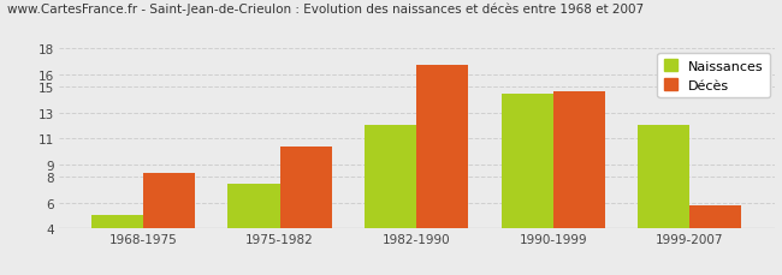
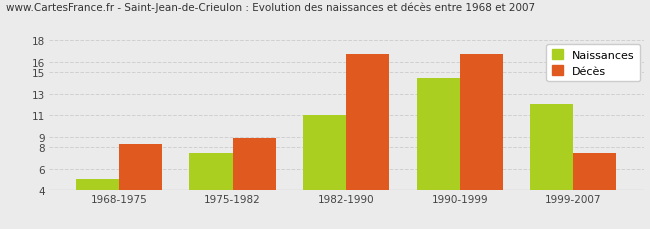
Décès/1975-1982: 10.4 -> 8.9
Naissances/1982-1990: 12.0 -> 11.0
Décès/1990-1999: 14.7 -> 16.7
Décès/1999-2007: 5.8 -> 7.5
